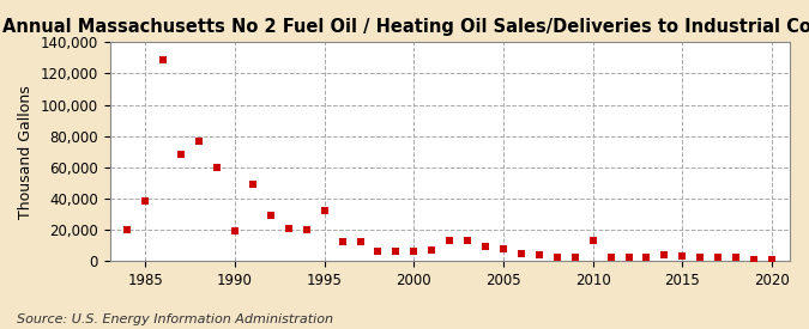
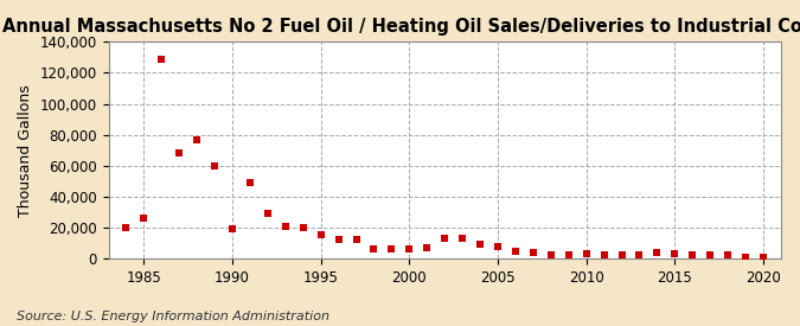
1985: 38,000 -> 26,000
1995: 32,000 -> 15,000
2010: 13,000 -> 3,000
